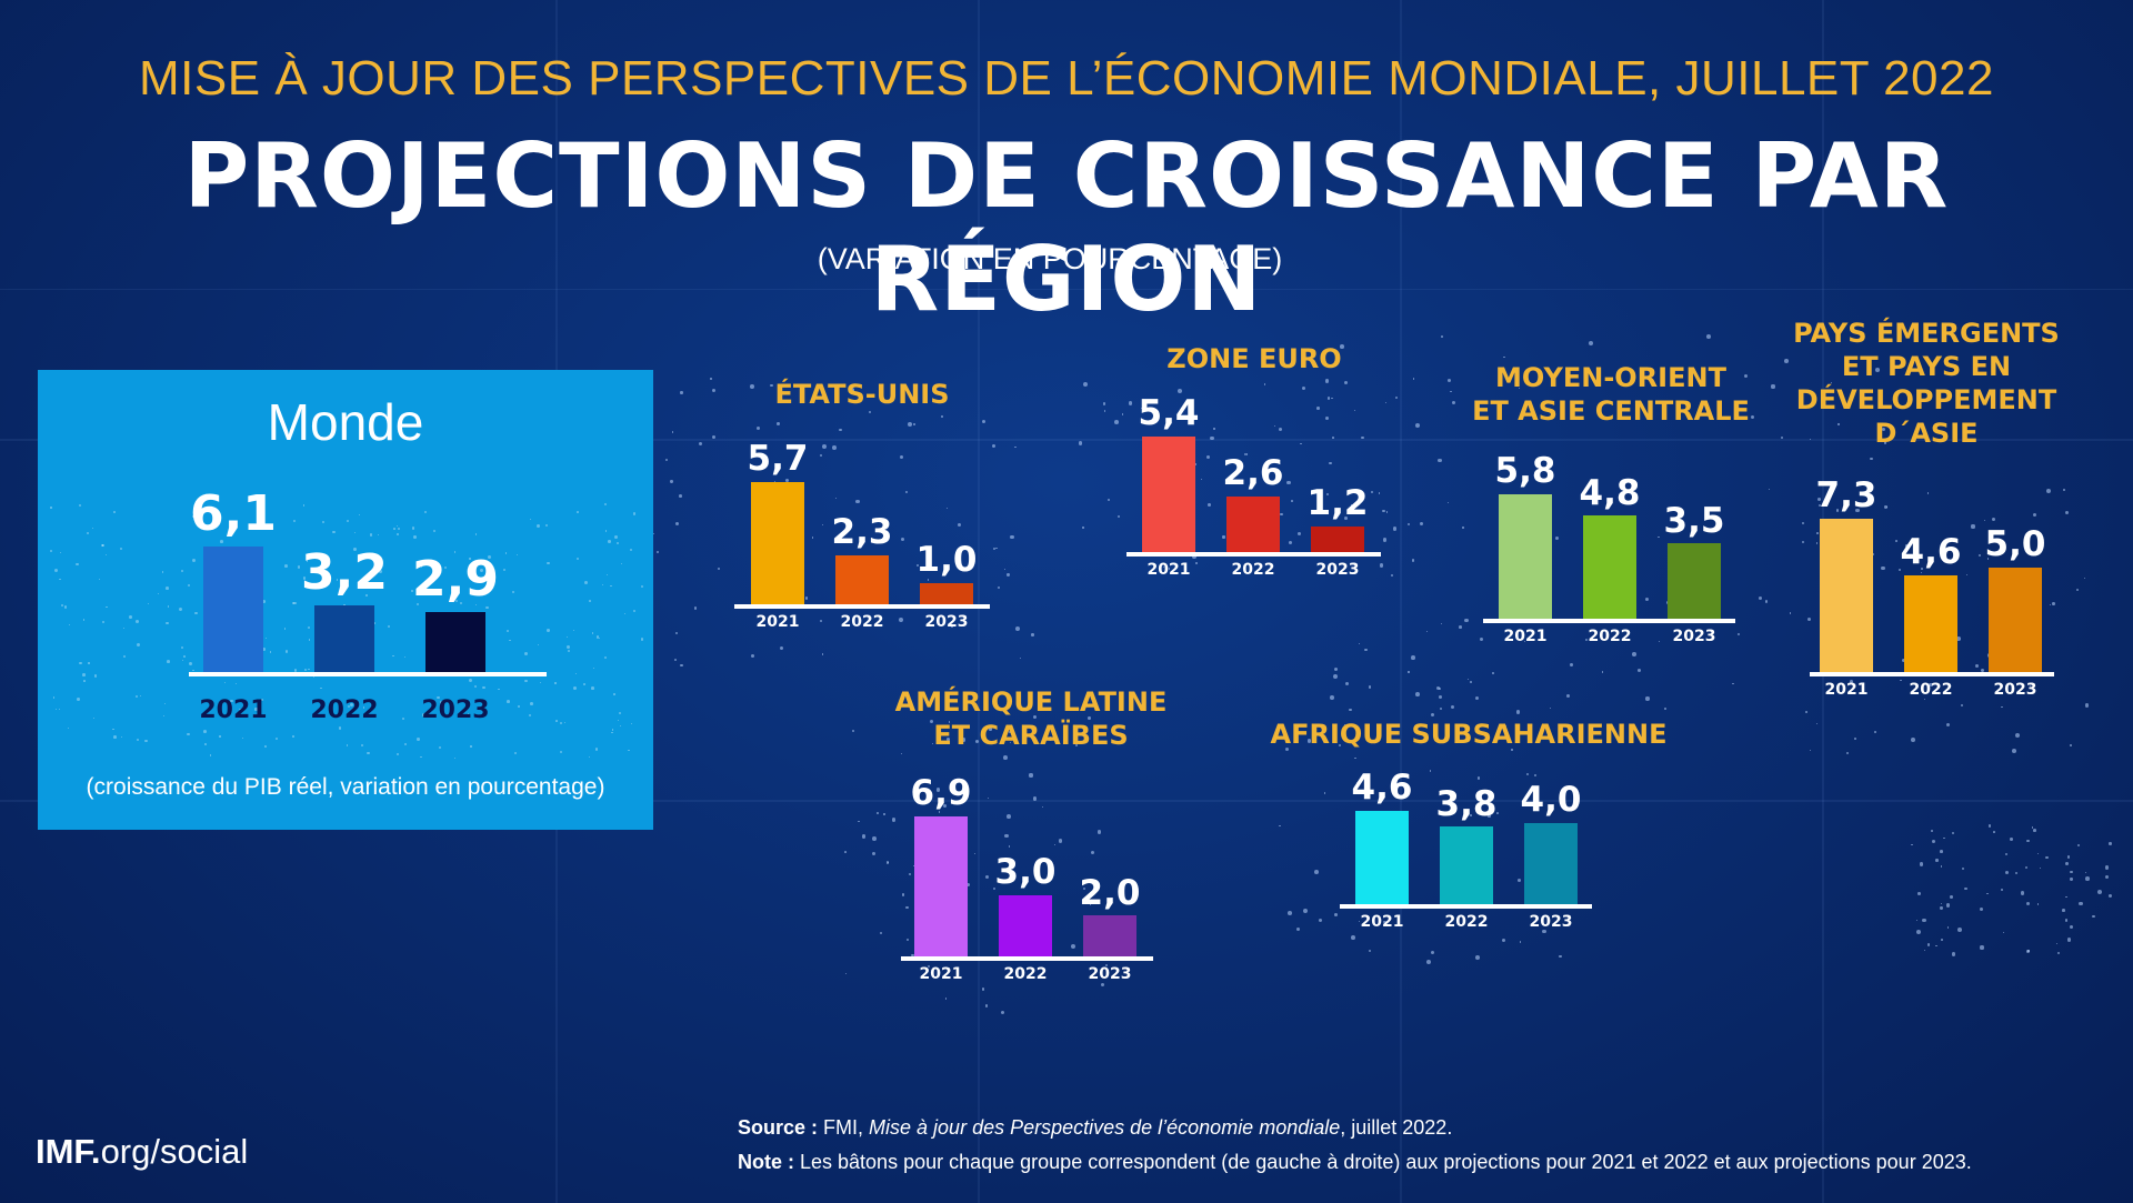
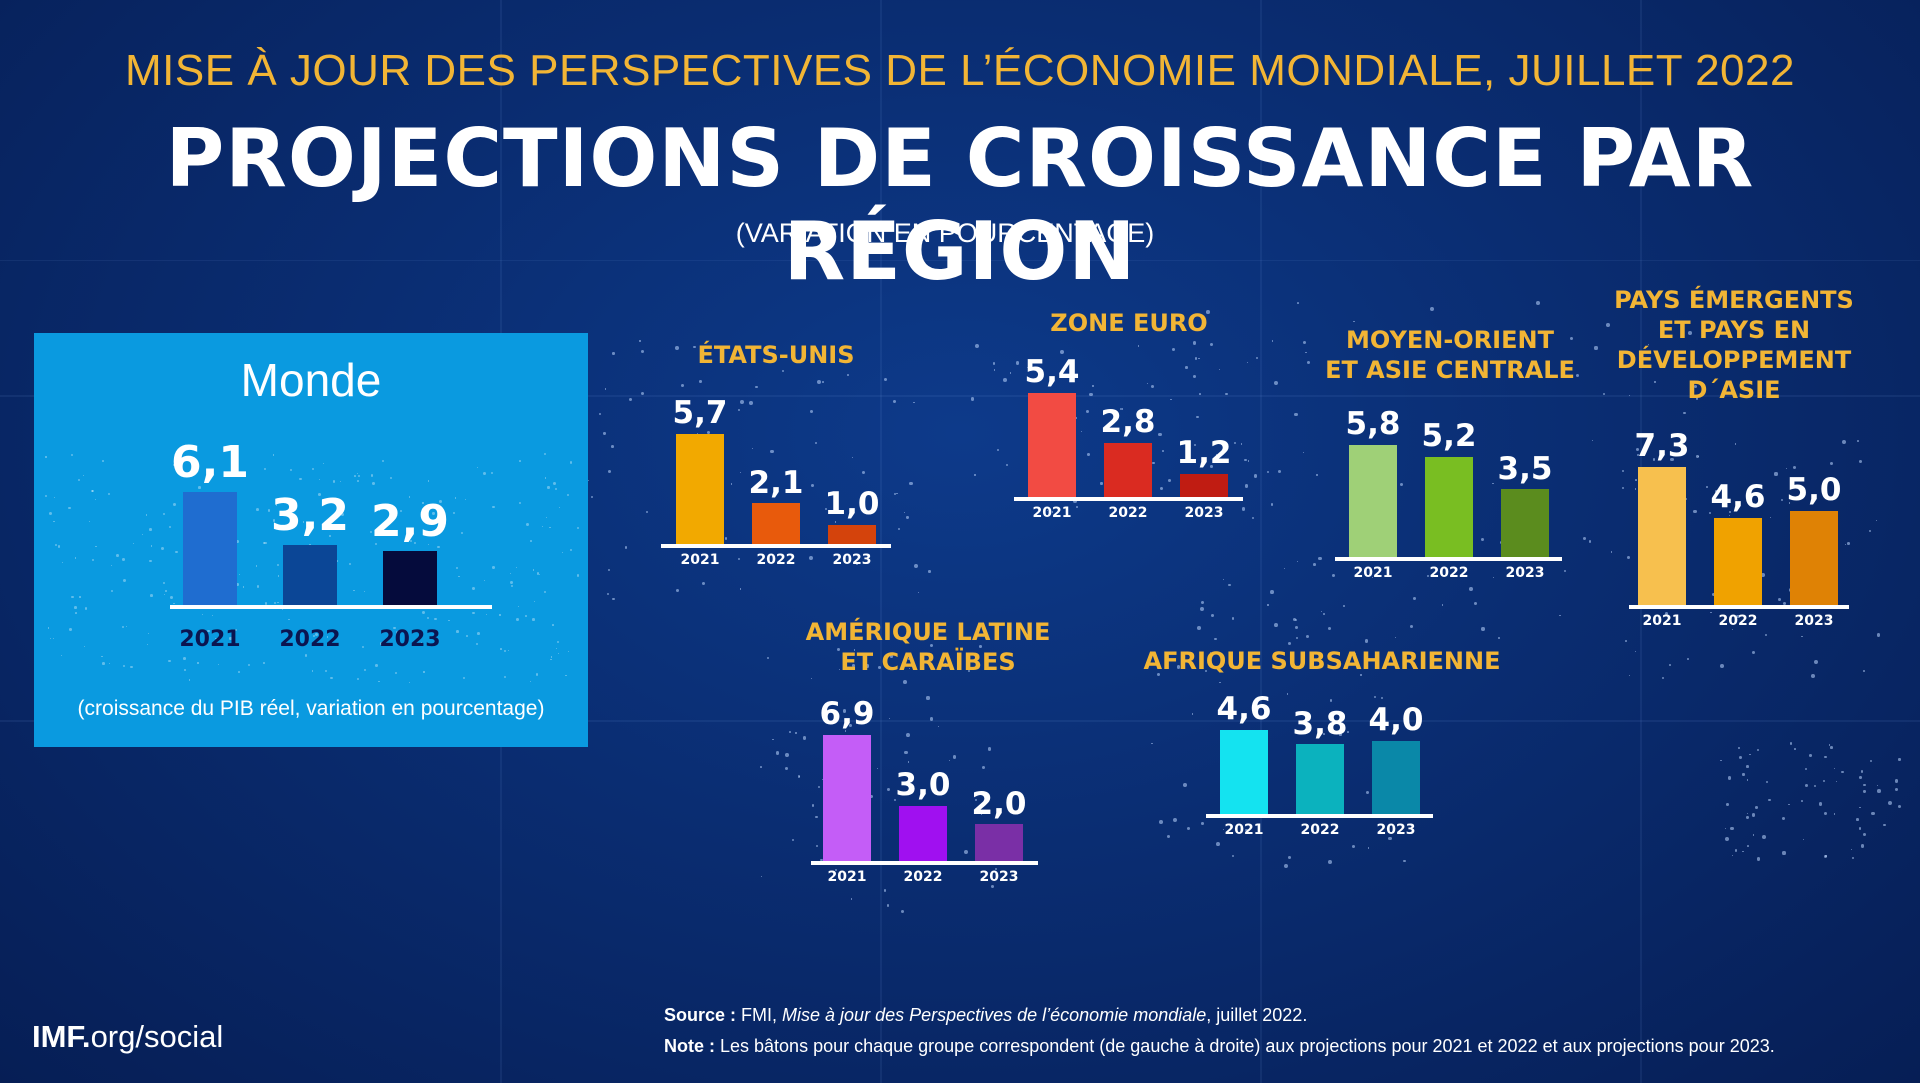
ÉTATS-UNIS/2022: 2,3 -> 2,1
ZONE EURO/2022: 2,6 -> 2,8
MOYEN-ORIENT ET ASIE CENTRALE/2022: 4,8 -> 5,2
